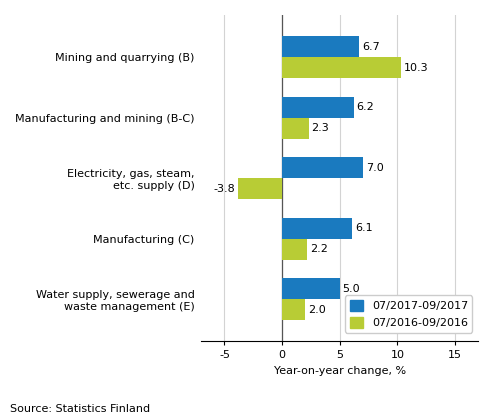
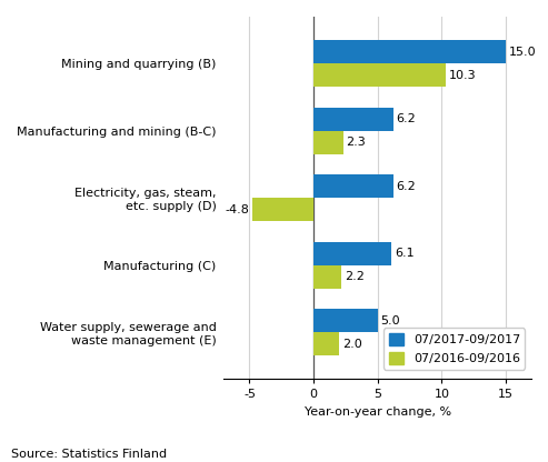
07/2017-09/2017/Mining and quarrying (B): 6.7 -> 15.0
07/2017-09/2017/Electricity, gas, steam, etc. supply (D): 7.0 -> 6.2
07/2016-09/2016/Electricity, gas, steam, etc. supply (D): -3.8 -> -4.8
